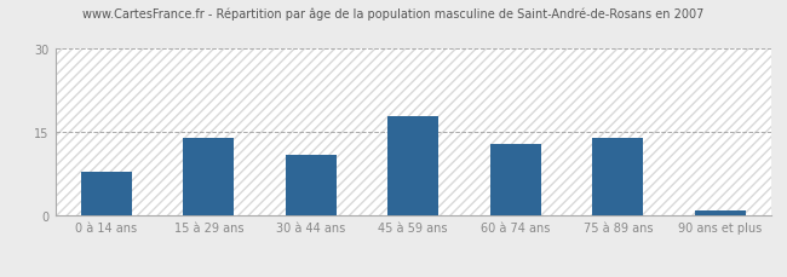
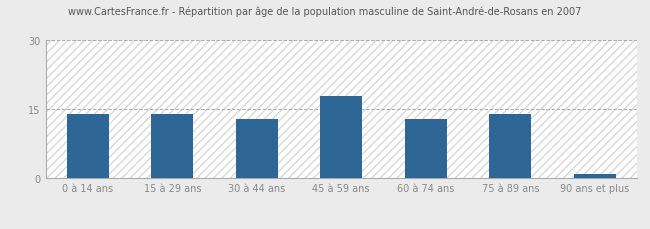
0 à 14 ans: 8 -> 14
30 à 44 ans: 11 -> 13
